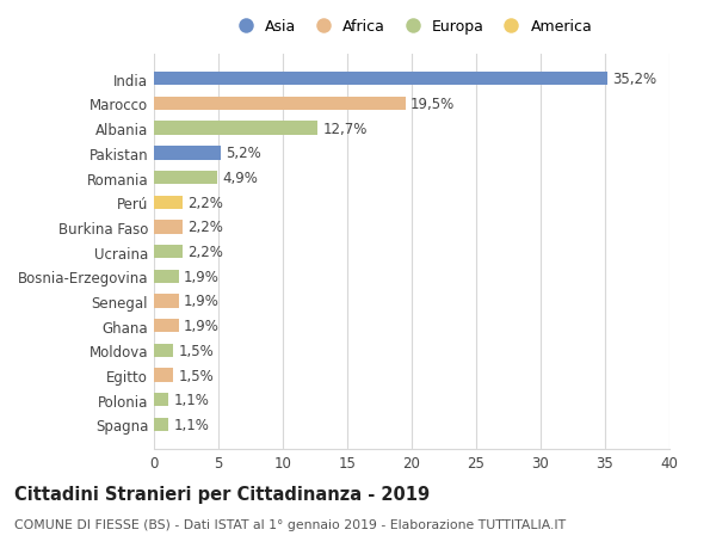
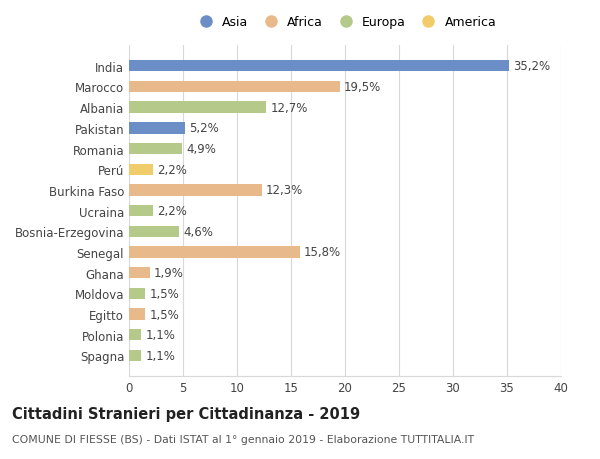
Burkina Faso: 2,2% -> 12,3%
Bosnia-Erzegovina: 1,9% -> 4,6%
Senegal: 1,9% -> 15,8%
